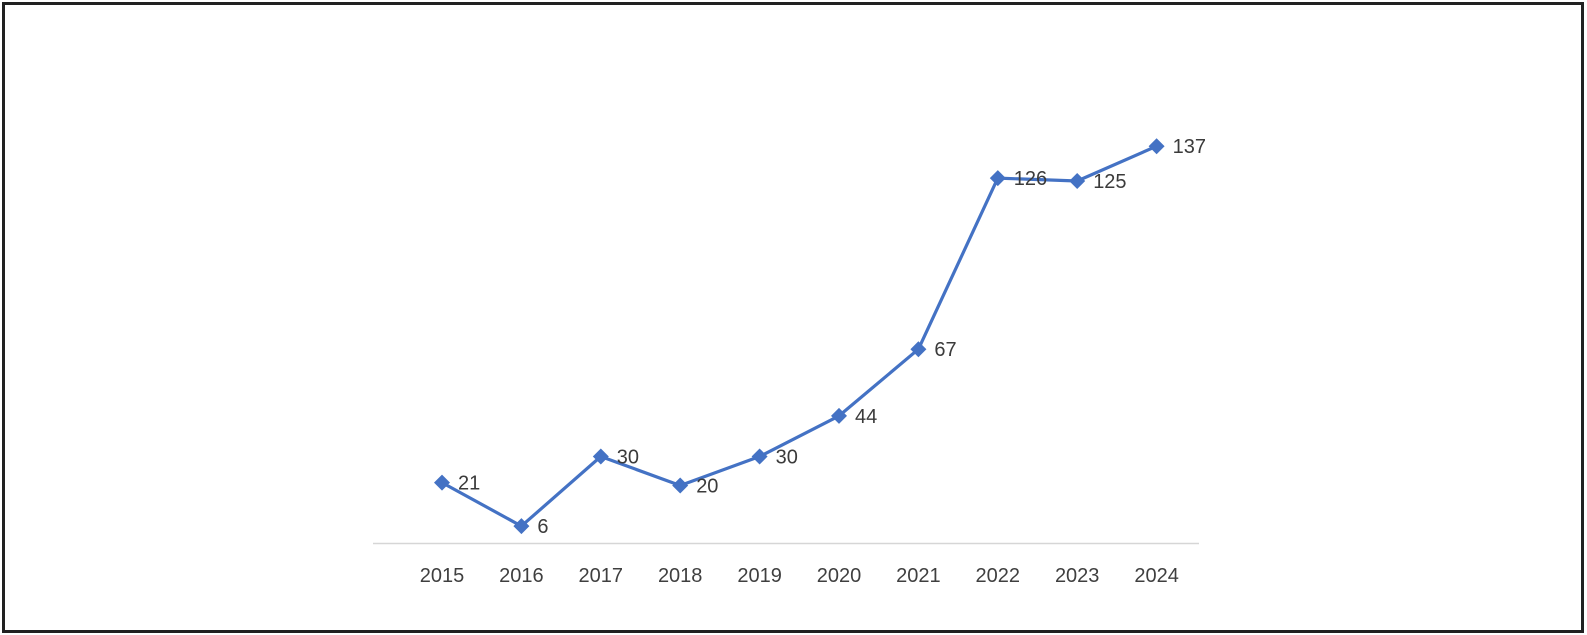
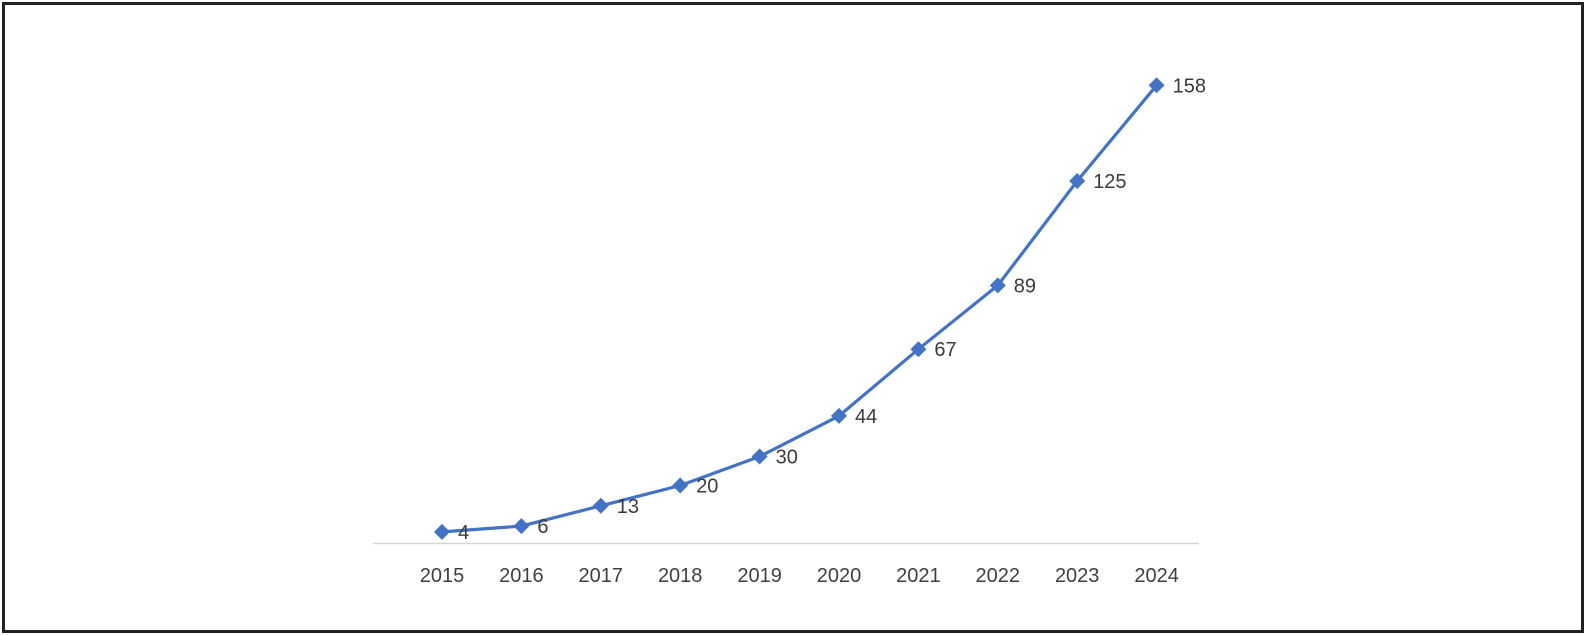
2015: 21 -> 4
2017: 30 -> 13
2022: 126 -> 89
2024: 137 -> 158
